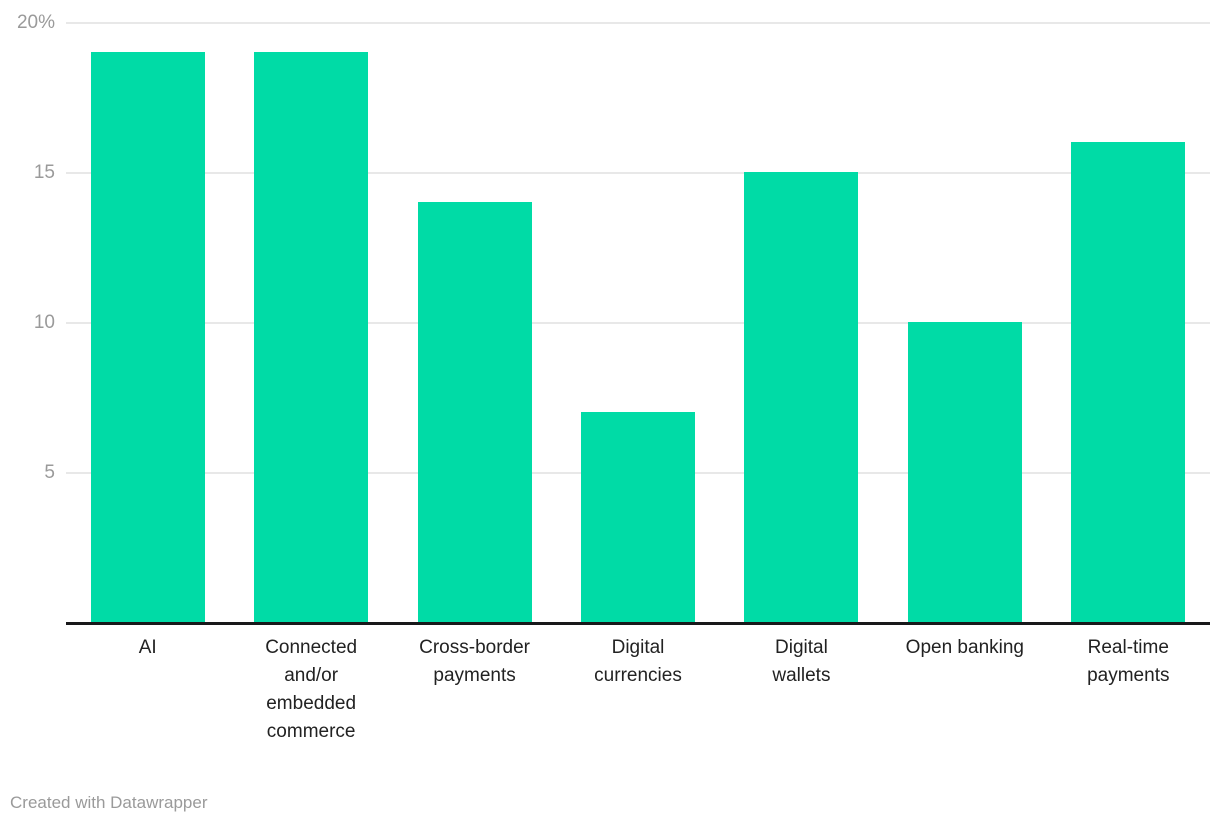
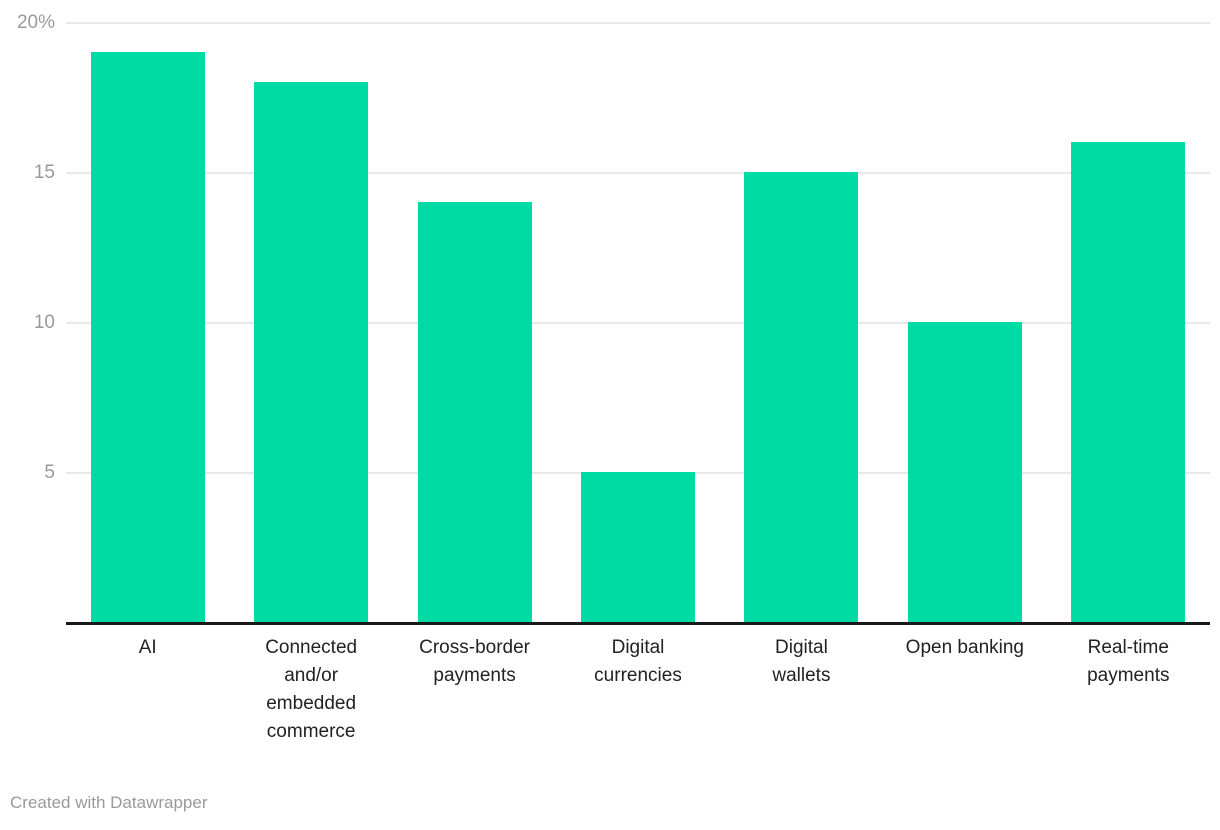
Connected and/or embedded commerce: 19% -> 18%
Digital currencies: 7% -> 5%
